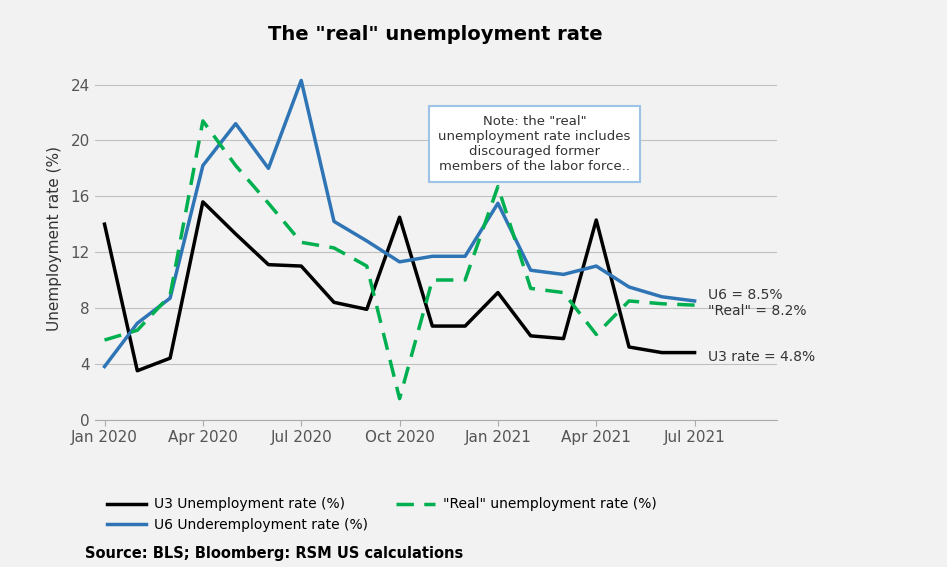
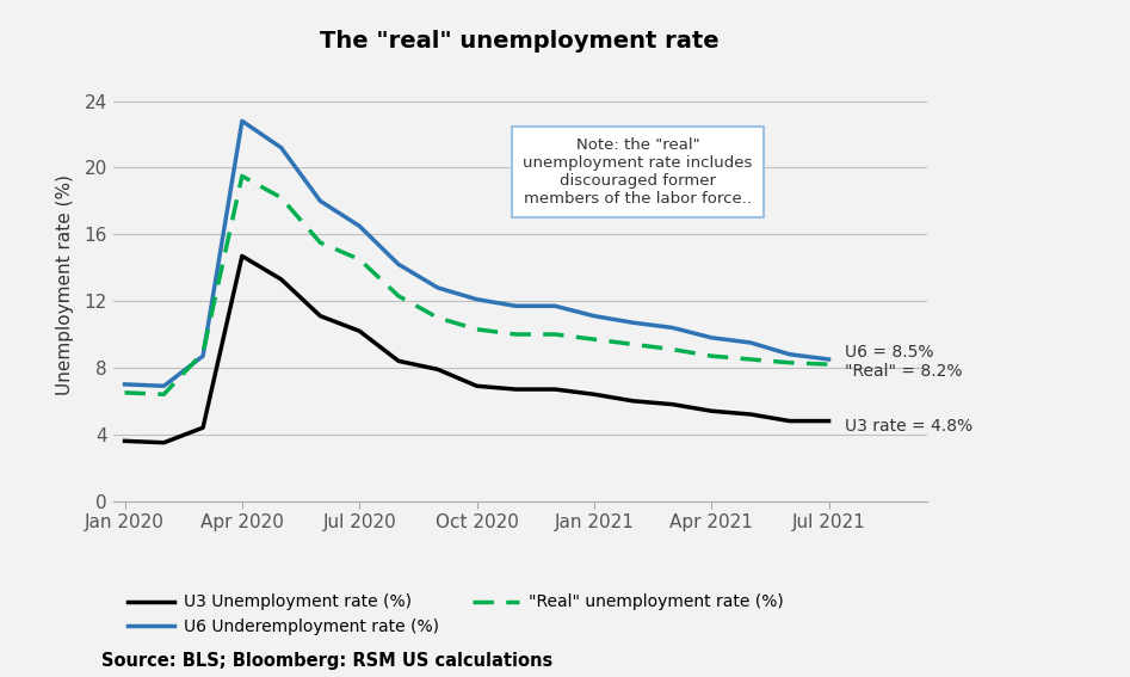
U3 Unemployment rate (%)/Jan 2020: 14.0 -> 3.6
U6 Underemployment rate (%)/Jan 2020: 3.8 -> 7.0
"Real" unemployment rate (%)/Jan 2020: 5.7 -> 6.5
U3 Unemployment rate (%)/Apr 2020: 15.6 -> 14.7
U6 Underemployment rate (%)/Apr 2020: 18.2 -> 22.8
"Real" unemployment rate (%)/Apr 2020: 21.4 -> 19.5
U3 Unemployment rate (%)/Jul 2020: 11.0 -> 10.2
U6 Underemployment rate (%)/Jul 2020: 24.3 -> 16.5
"Real" unemployment rate (%)/Jul 2020: 12.7 -> 14.5
U3 Unemployment rate (%)/Oct 2020: 14.5 -> 6.9
U6 Underemployment rate (%)/Oct 2020: 11.3 -> 12.1
"Real" unemployment rate (%)/Oct 2020: 1.5 -> 10.3
U3 Unemployment rate (%)/Jan 2021: 9.1 -> 6.4
U6 Underemployment rate (%)/Jan 2021: 15.5 -> 11.1
"Real" unemployment rate (%)/Jan 2021: 16.7 -> 9.7
U3 Unemployment rate (%)/Apr 2021: 14.3 -> 5.4
U6 Underemployment rate (%)/Apr 2021: 11.0 -> 9.8
"Real" unemployment rate (%)/Apr 2021: 6.1 -> 8.7
